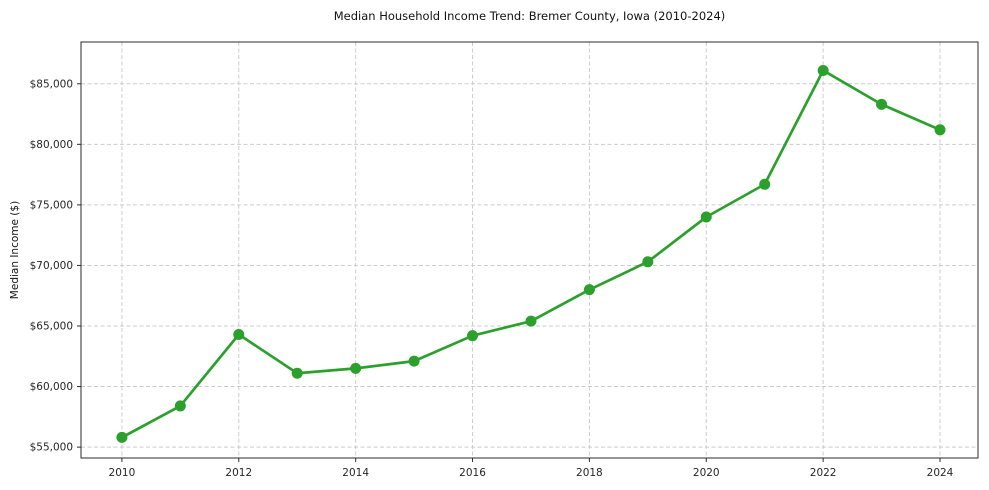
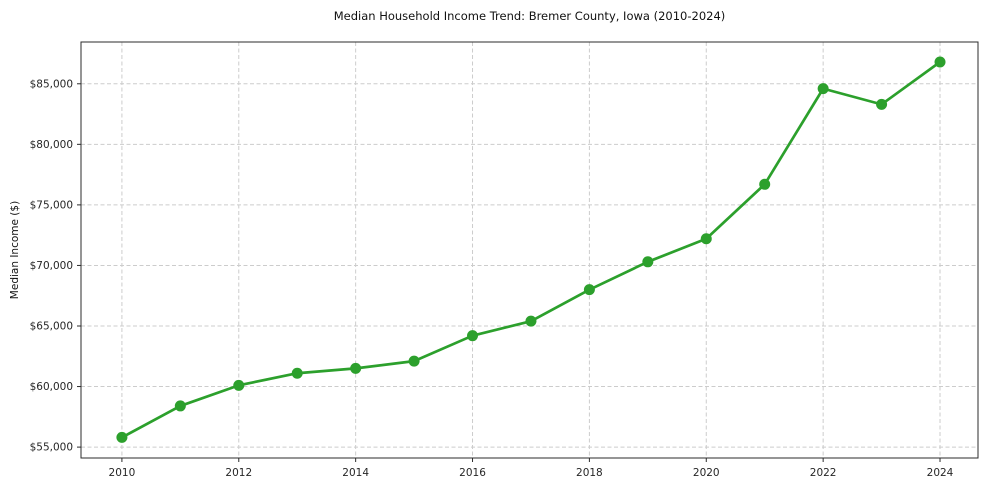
2012: $64300 -> $60100
2020: $74000 -> $72200
2022: $86100 -> $84600
2024: $81200 -> $86800
